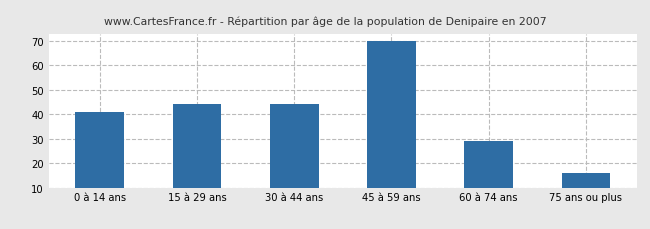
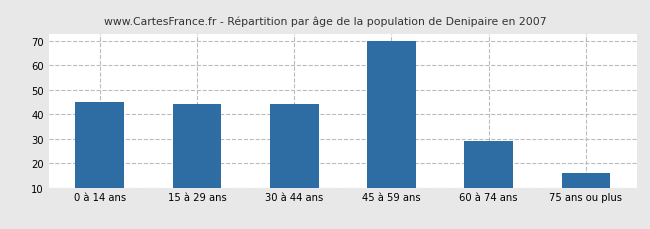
0 à 14 ans: 41 -> 45
